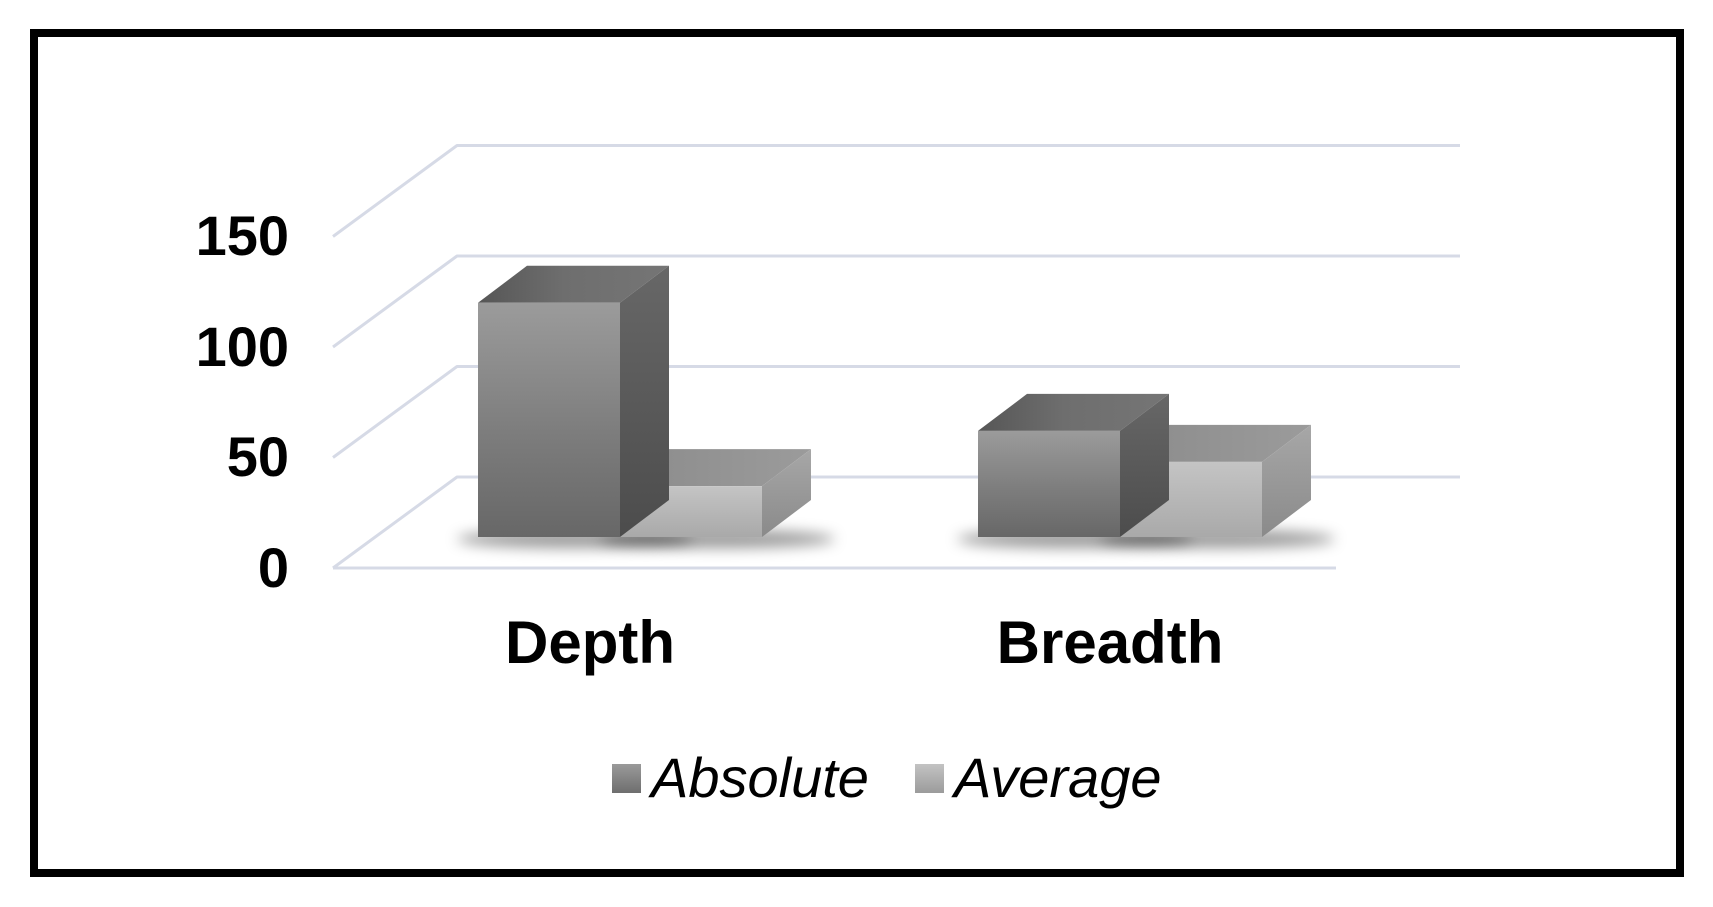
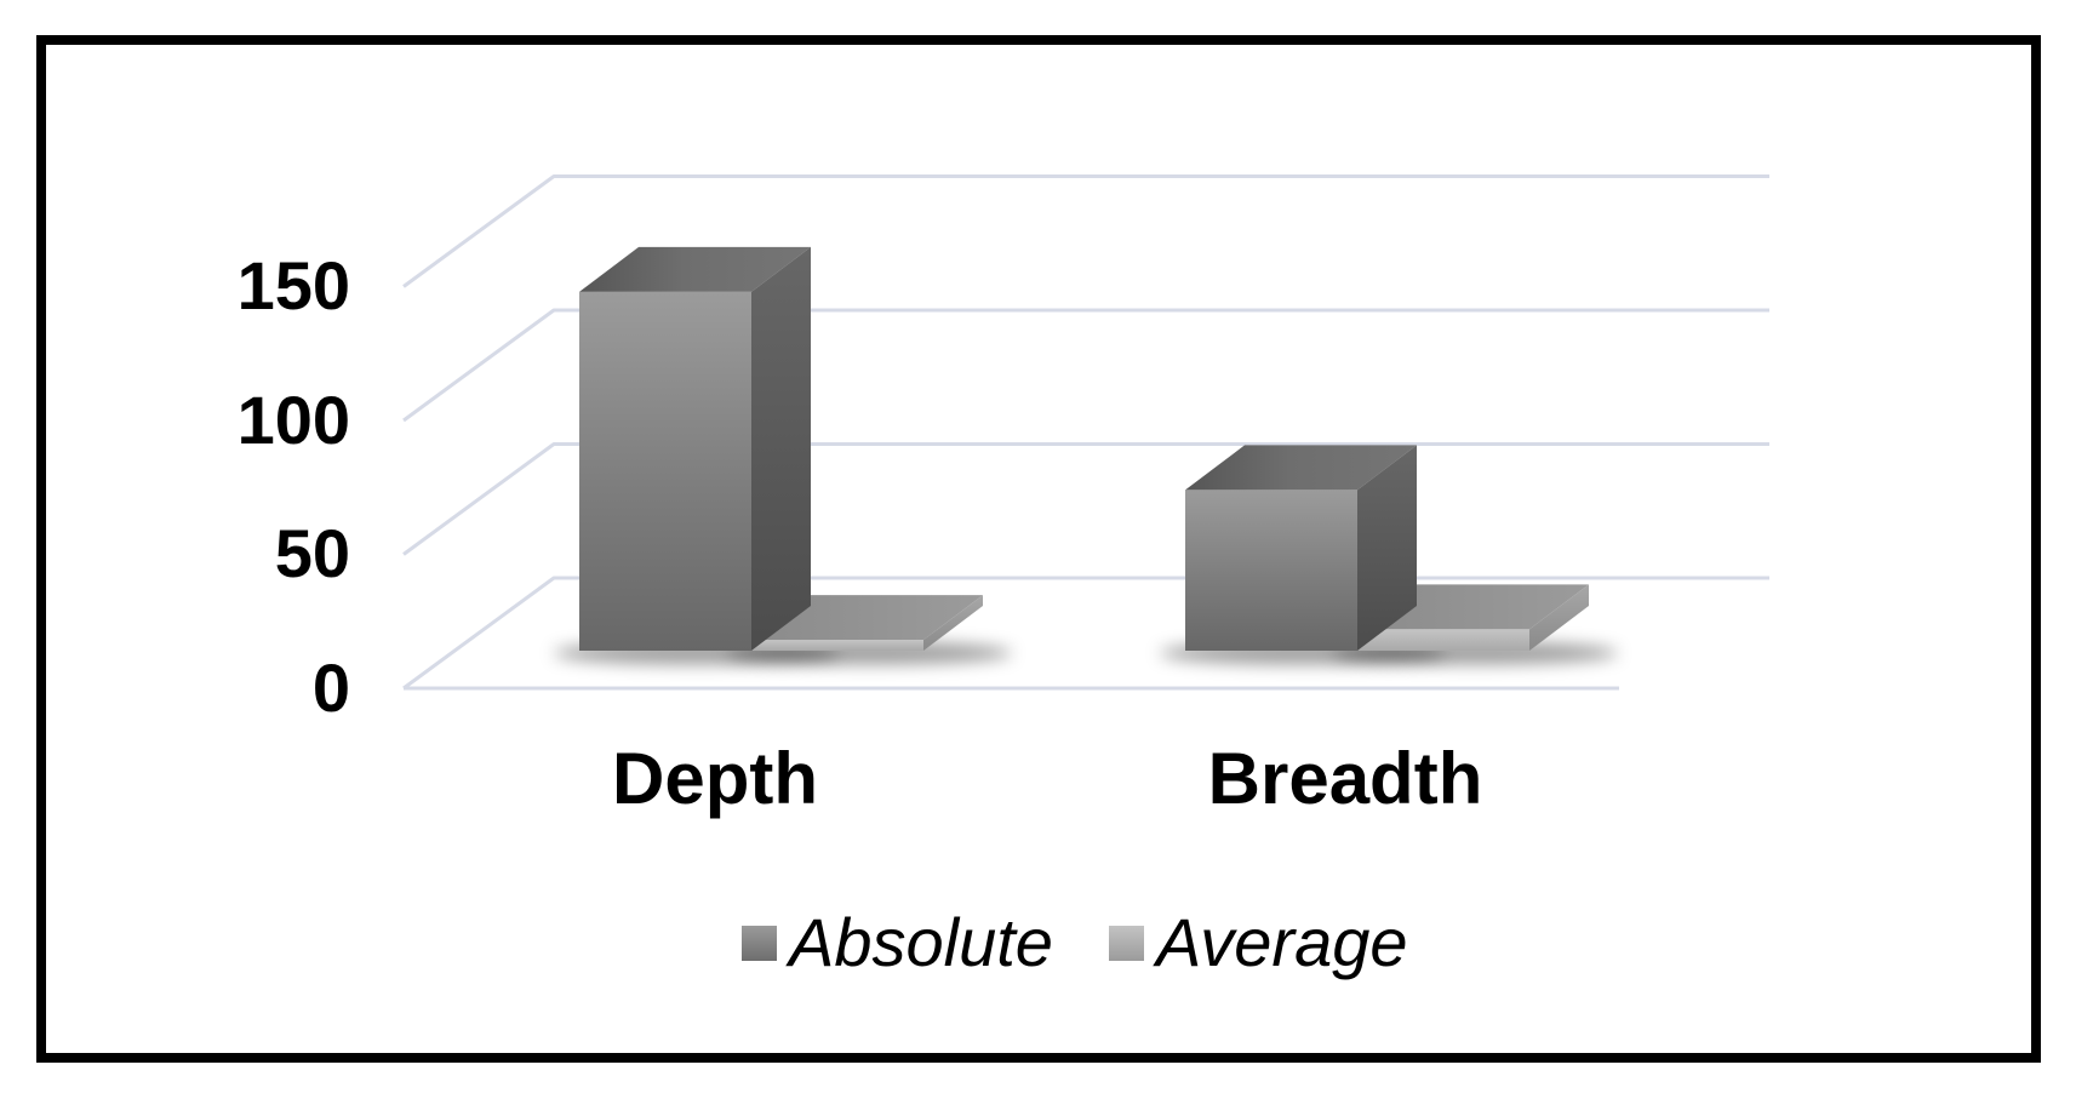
Absolute/Depth: 106 -> 134
Average/Depth: 23 -> 4
Absolute/Breadth: 48 -> 60
Average/Breadth: 34 -> 8
